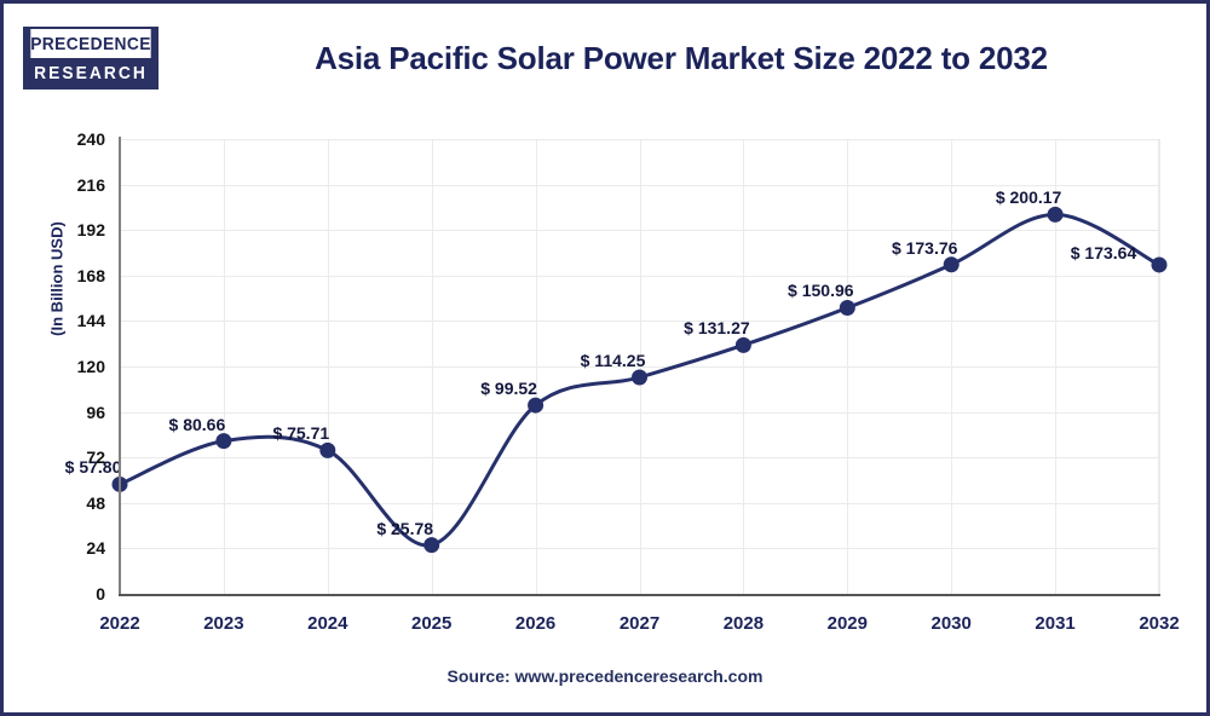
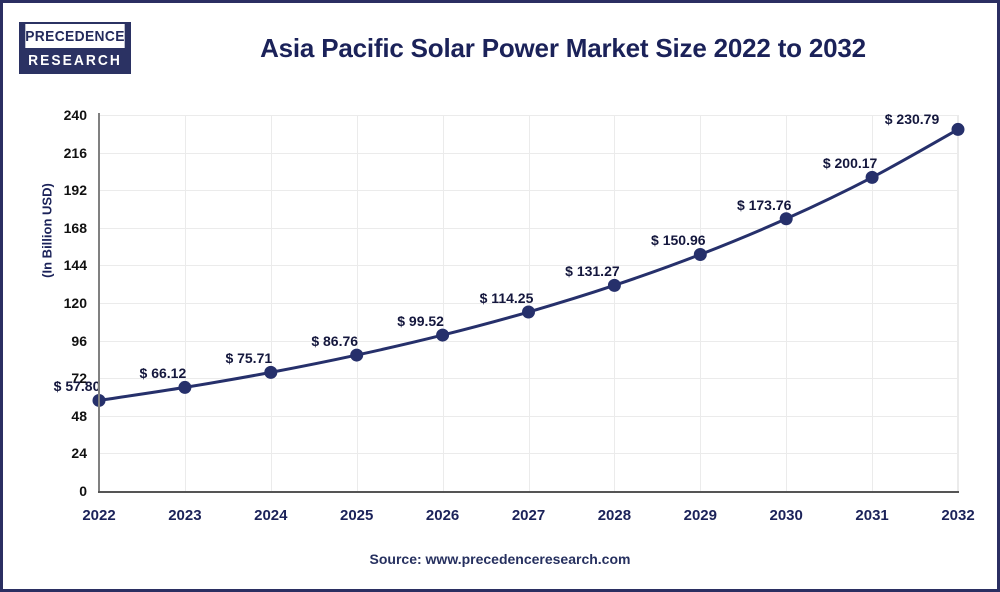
2023: 80.66 -> 66.12
2025: 25.78 -> 86.76
2032: 173.64 -> 230.79
